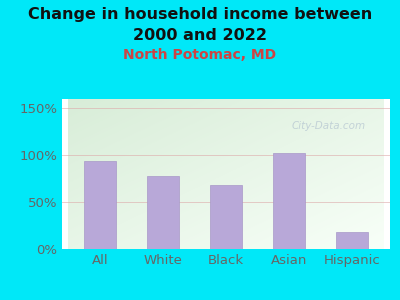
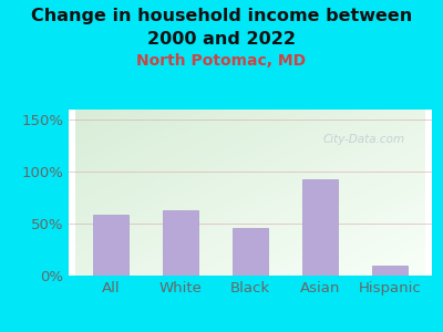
All: 94% -> 59%
White: 78% -> 63%
Black: 68% -> 46%
Asian: 102% -> 93%
Hispanic: 18% -> 10%
